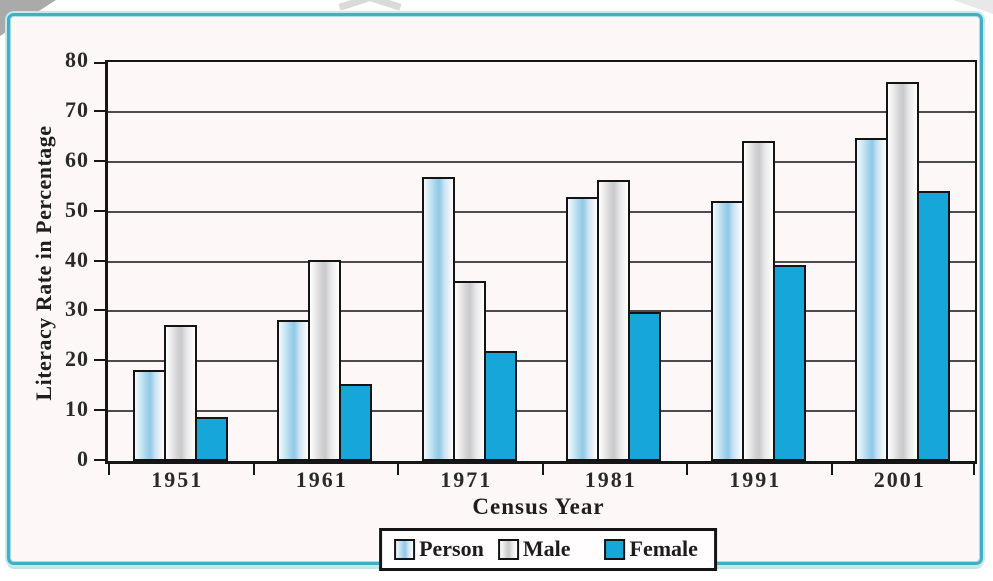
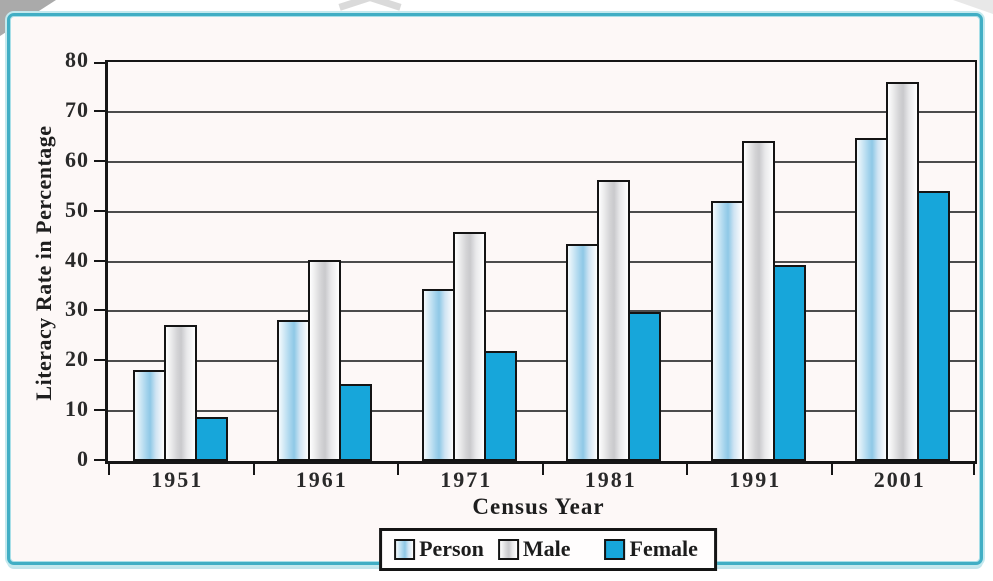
Person/1971: 57 -> 34
Male/1971: 36 -> 46
Person/1981: 53 -> 44
